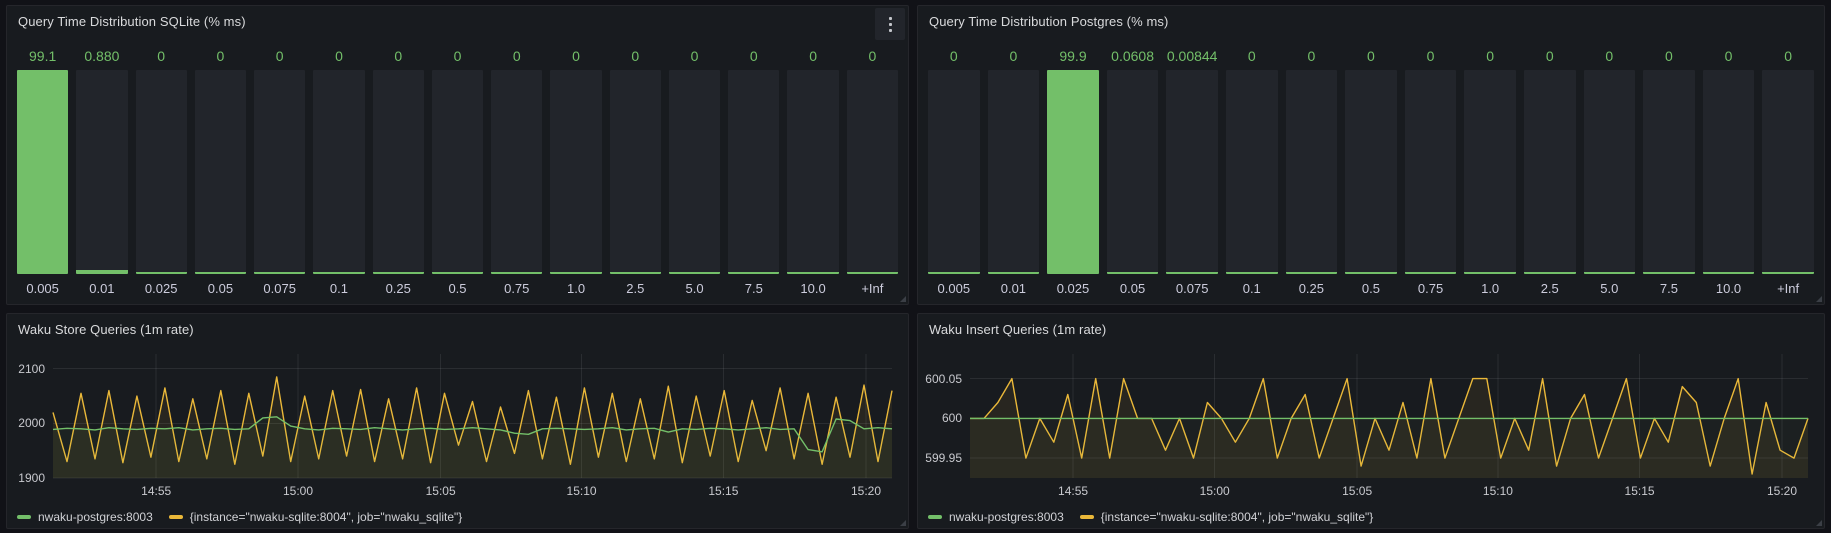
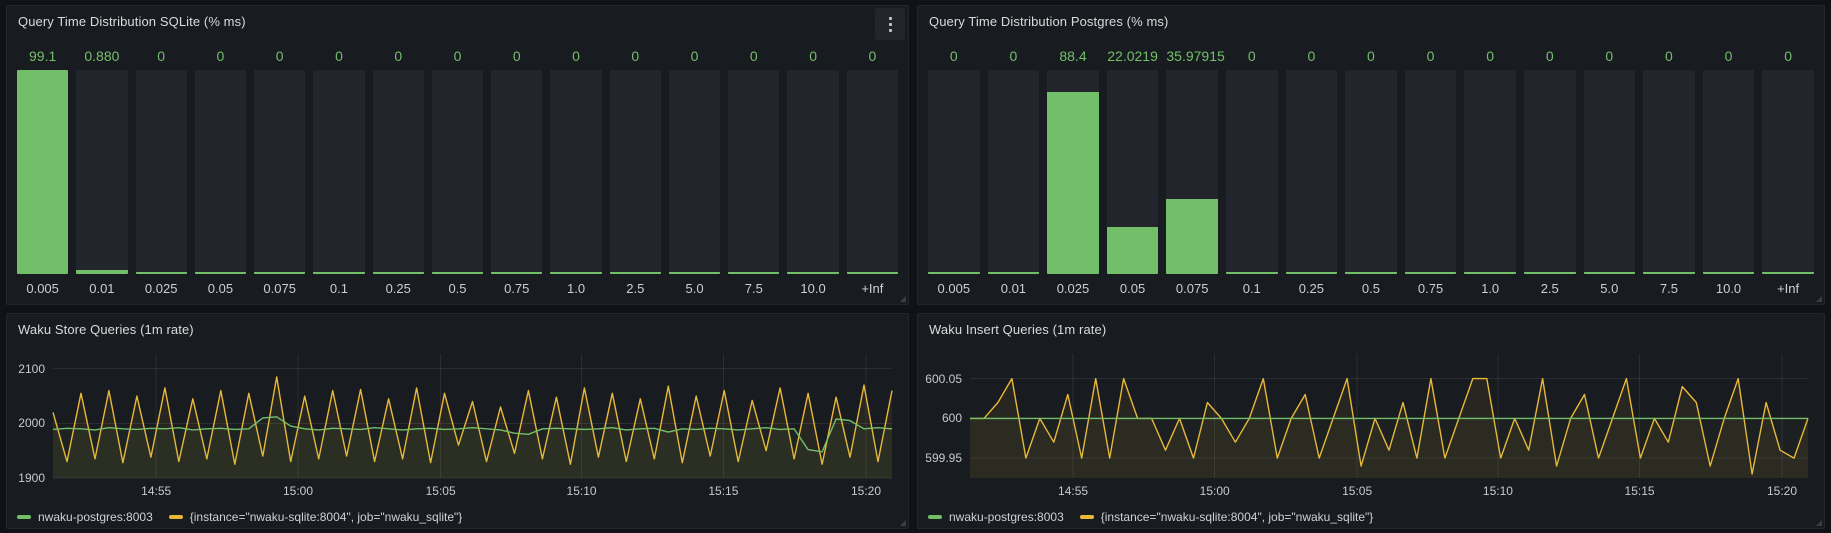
Query Time Distribution Postgres (% ms)/0.025: 99.9 -> 88.4
Query Time Distribution Postgres (% ms)/0.05: 0.0608 -> 22.0219
Query Time Distribution Postgres (% ms)/0.075: 0.00844 -> 35.97915
